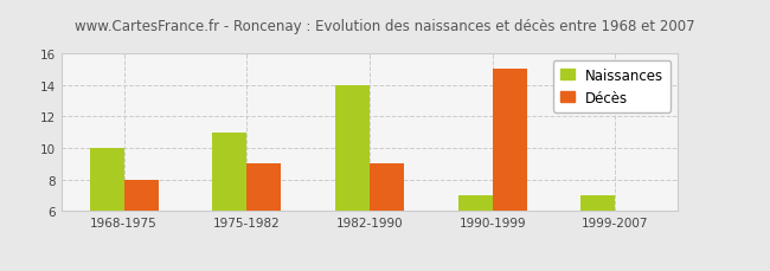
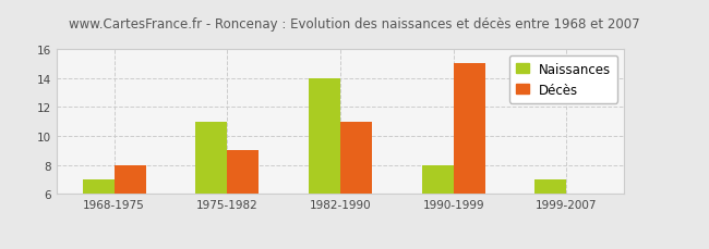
Naissances/1968-1975: 10 -> 7
Décès/1982-1990: 9 -> 11
Naissances/1990-1999: 7 -> 8
